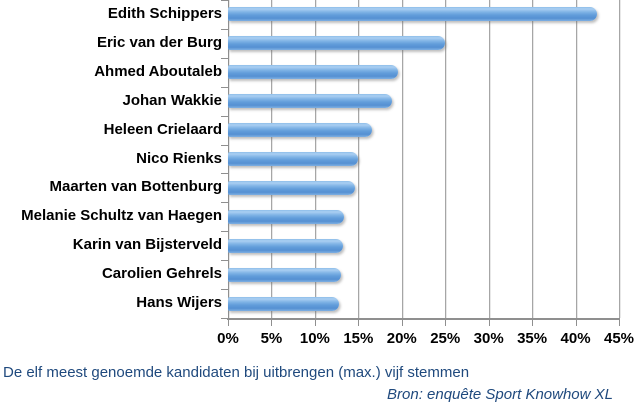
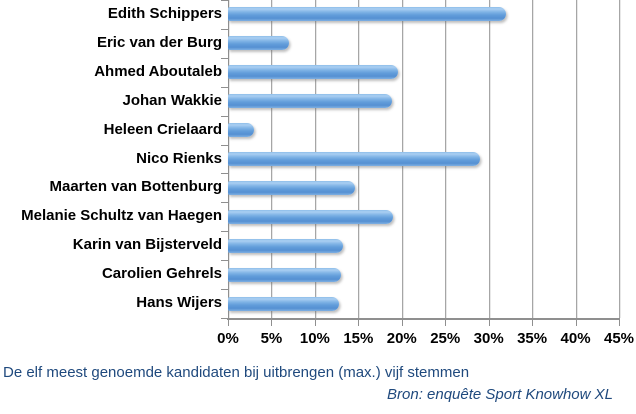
Edith Schippers: 42% -> 32%
Eric van der Burg: 25% -> 7%
Heleen Crielaard: 17% -> 3%
Nico Rienks: 15% -> 29%
Melanie Schultz van Haegen: 13% -> 19%
